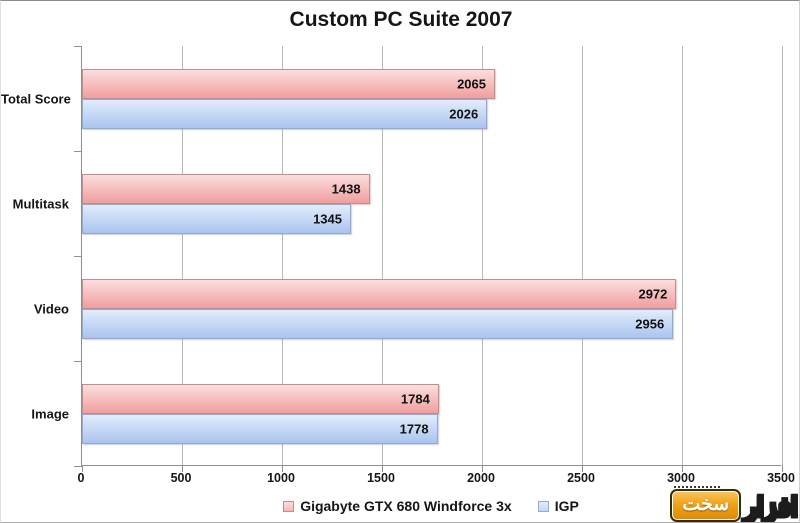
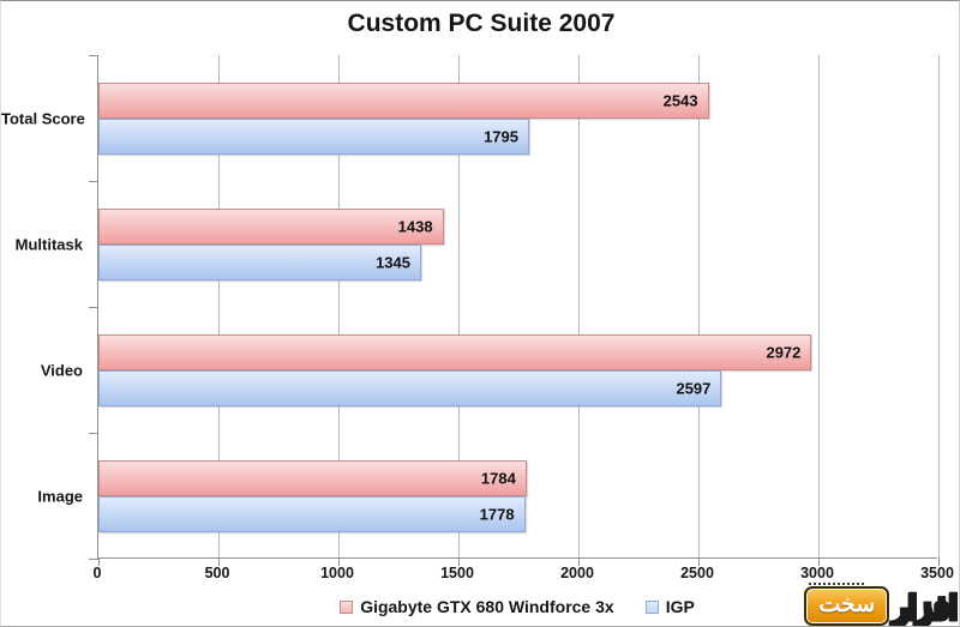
Gigabyte GTX 680 Windforce 3x/Total Score: 2065 -> 2543
IGP/Total Score: 2026 -> 1795
IGP/Video: 2956 -> 2597
